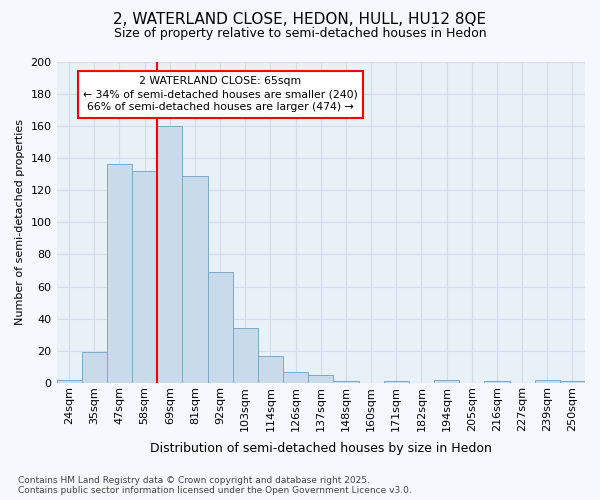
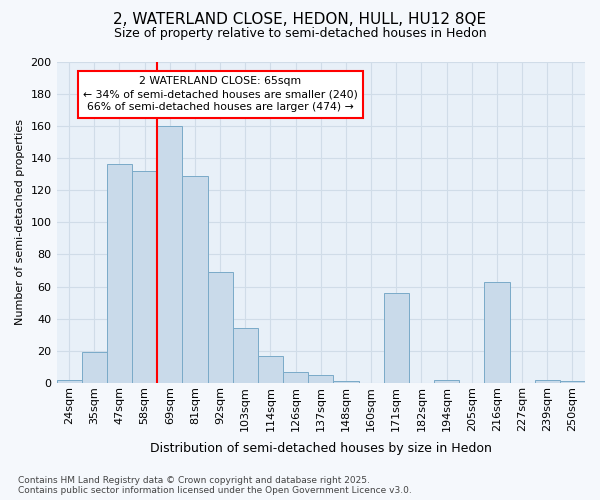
171sqm: 1 -> 56
216sqm: 1 -> 63
